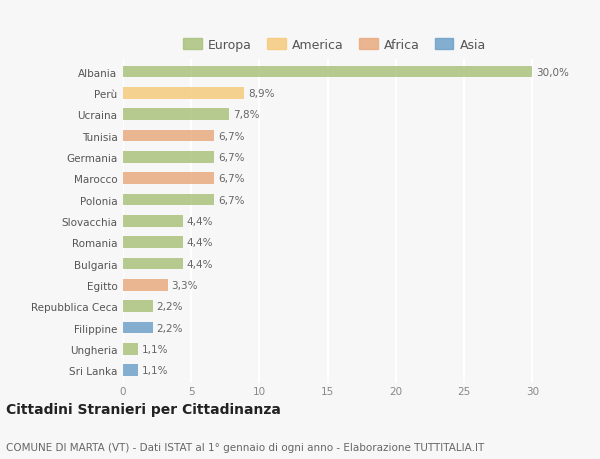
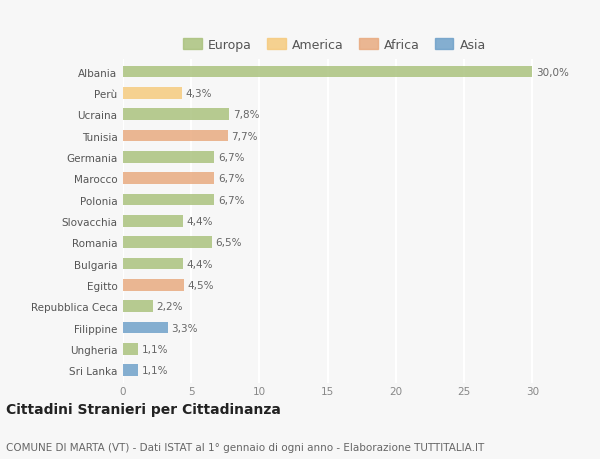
Perù: 8,9% -> 4,3%
Tunisia: 6,7% -> 7,7%
Romania: 4,4% -> 6,5%
Egitto: 3,3% -> 4,5%
Filippine: 2,2% -> 3,3%
